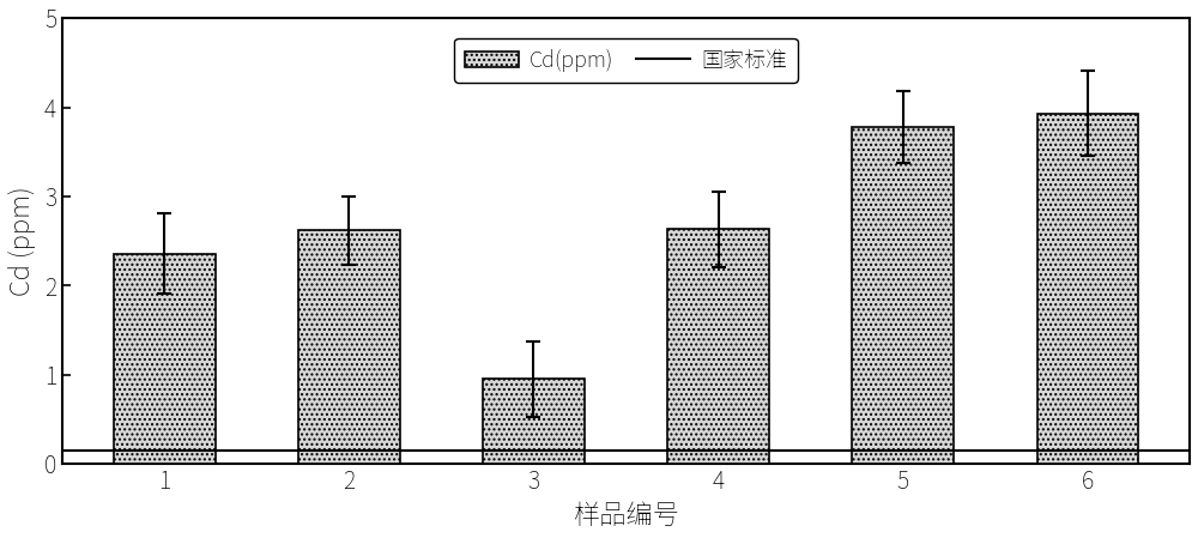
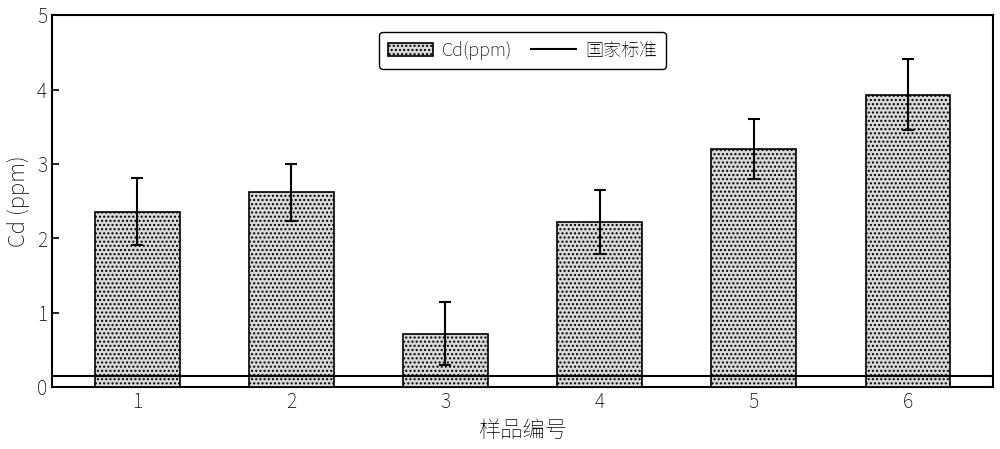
3: 0.95 -> 0.72
4: 2.63 -> 2.22
5: 3.78 -> 3.20
